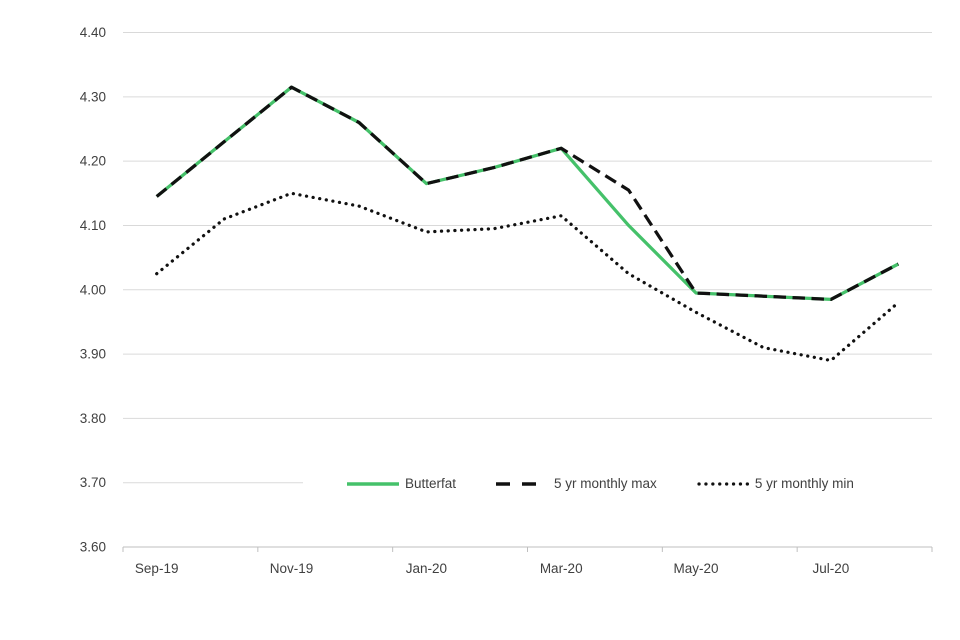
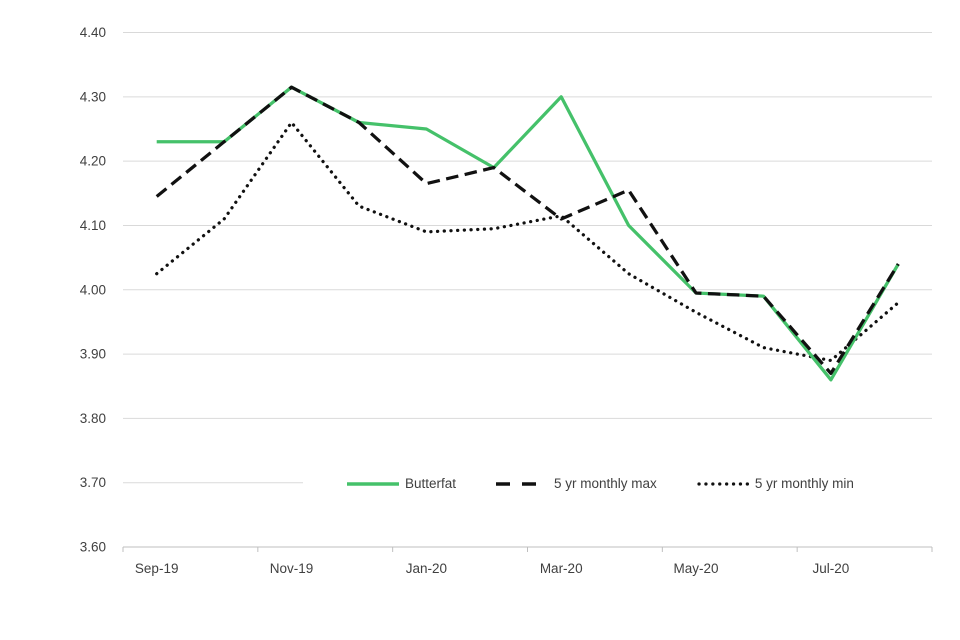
Butterfat/Sep-19: 4.14 -> 4.23
5 yr monthly min/Nov-19: 4.15 -> 4.26
Butterfat/Jan-20: 4.17 -> 4.25
Butterfat/Mar-20: 4.22 -> 4.30
5 yr monthly max/Mar-20: 4.22 -> 4.11
Butterfat/Jul-20: 3.98 -> 3.86
5 yr monthly max/Jul-20: 3.98 -> 3.87
